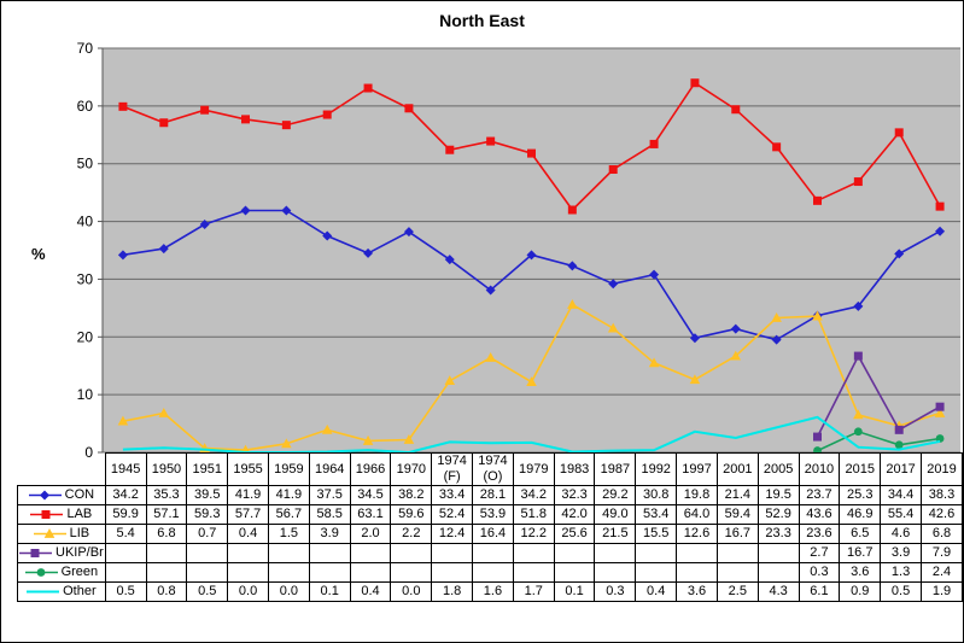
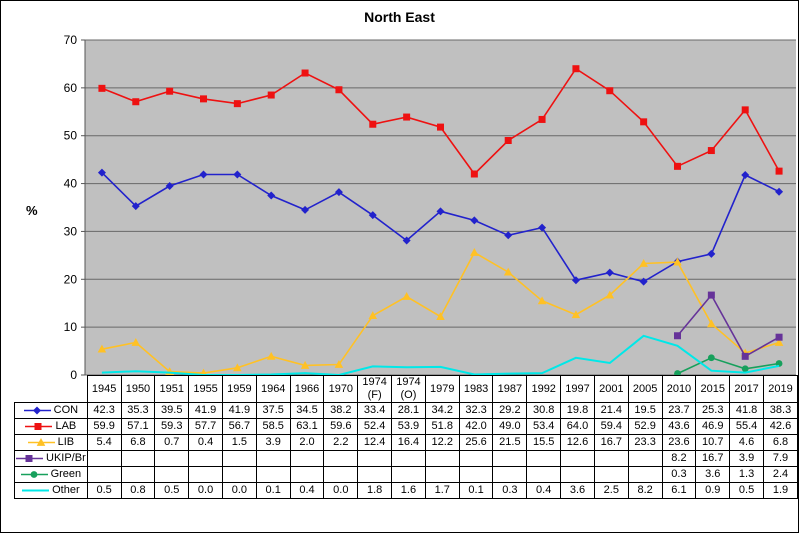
CON/1945: 34.2 -> 42.3
Other/2005: 4.3 -> 8.2
UKIP/Br/2010: 2.7 -> 8.2
LIB/2015: 6.5 -> 10.7
CON/2017: 34.4 -> 41.8
